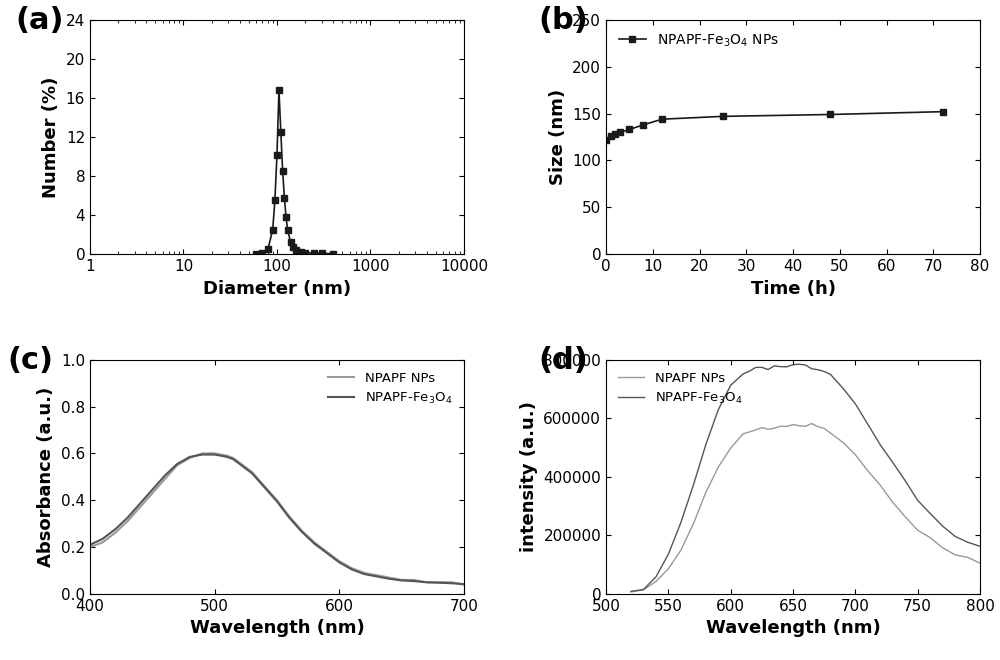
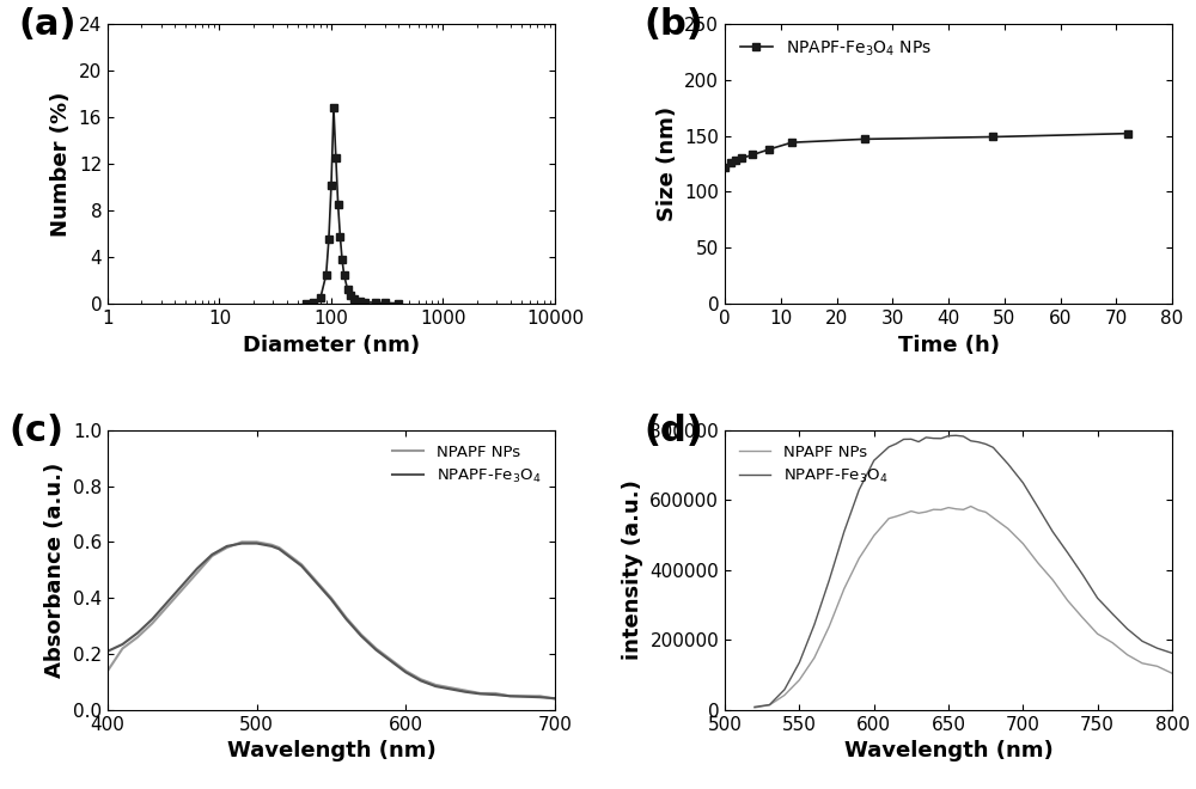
NPAPF NPs/400: 0.20 -> 0.14
